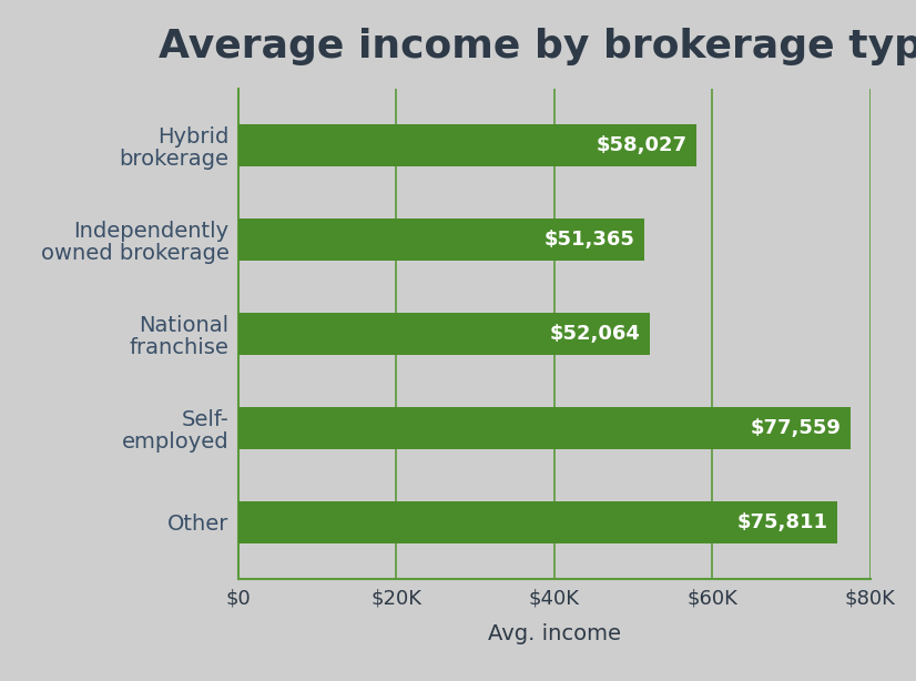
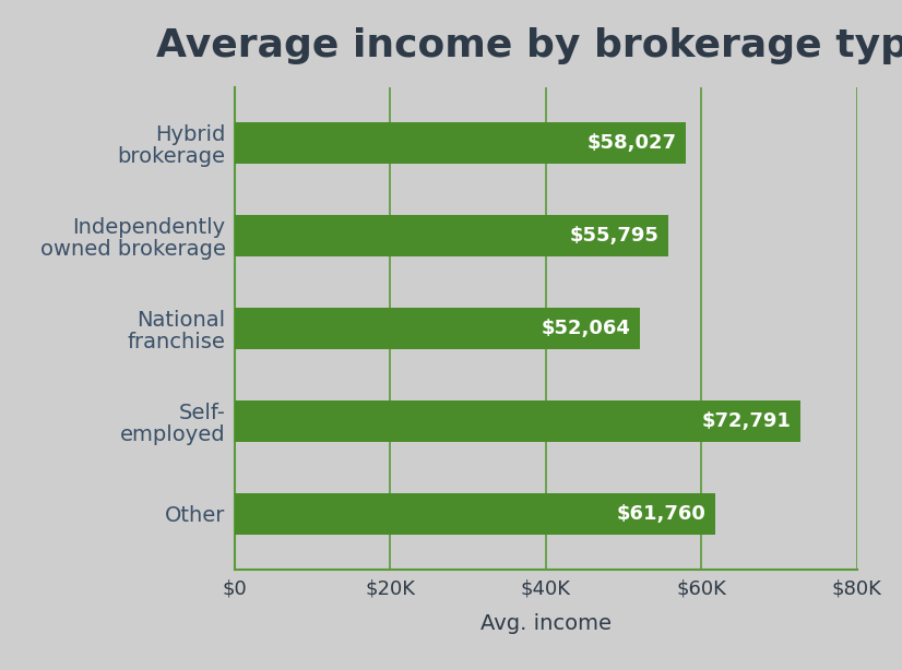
Independently owned brokerage: $51,365 -> $55,795
Self- employed: $77,559 -> $72,791
Other: $75,811 -> $61,760
